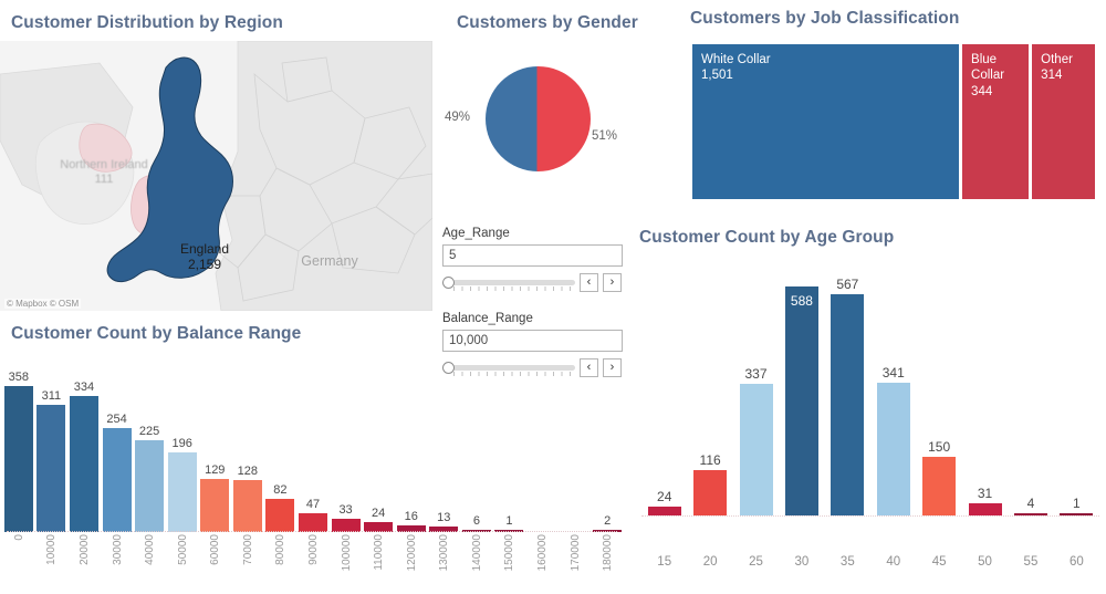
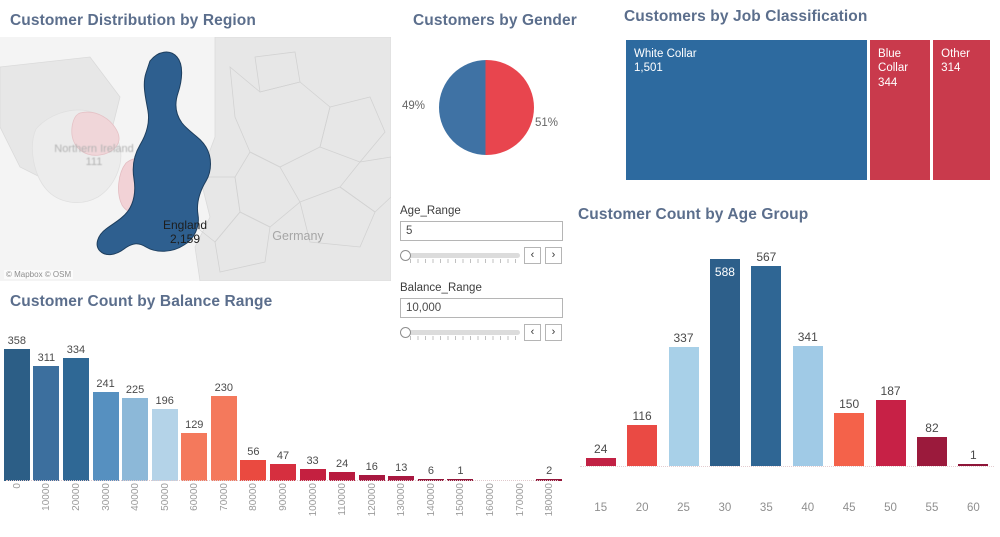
Customer Count by Balance Range/30000: 254 -> 241
Customer Count by Balance Range/70000: 128 -> 230
Customer Count by Balance Range/80000: 82 -> 56
Customer Count by Age Group/50: 31 -> 187
Customer Count by Age Group/55: 4 -> 82
